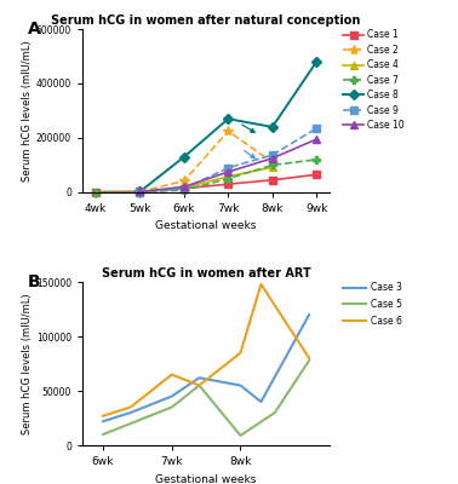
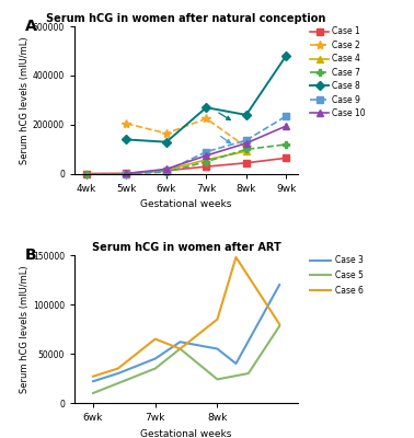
Serum hCG in women after natural conception/Case 2/5wk: 2000 -> 205000
Serum hCG in women after natural conception/Case 8/5wk: 2000 -> 140000
Serum hCG in women after natural conception/Case 2/6wk: 42000 -> 165000
Serum hCG in women after ART/Case 5/8wk: 9000 -> 24000
